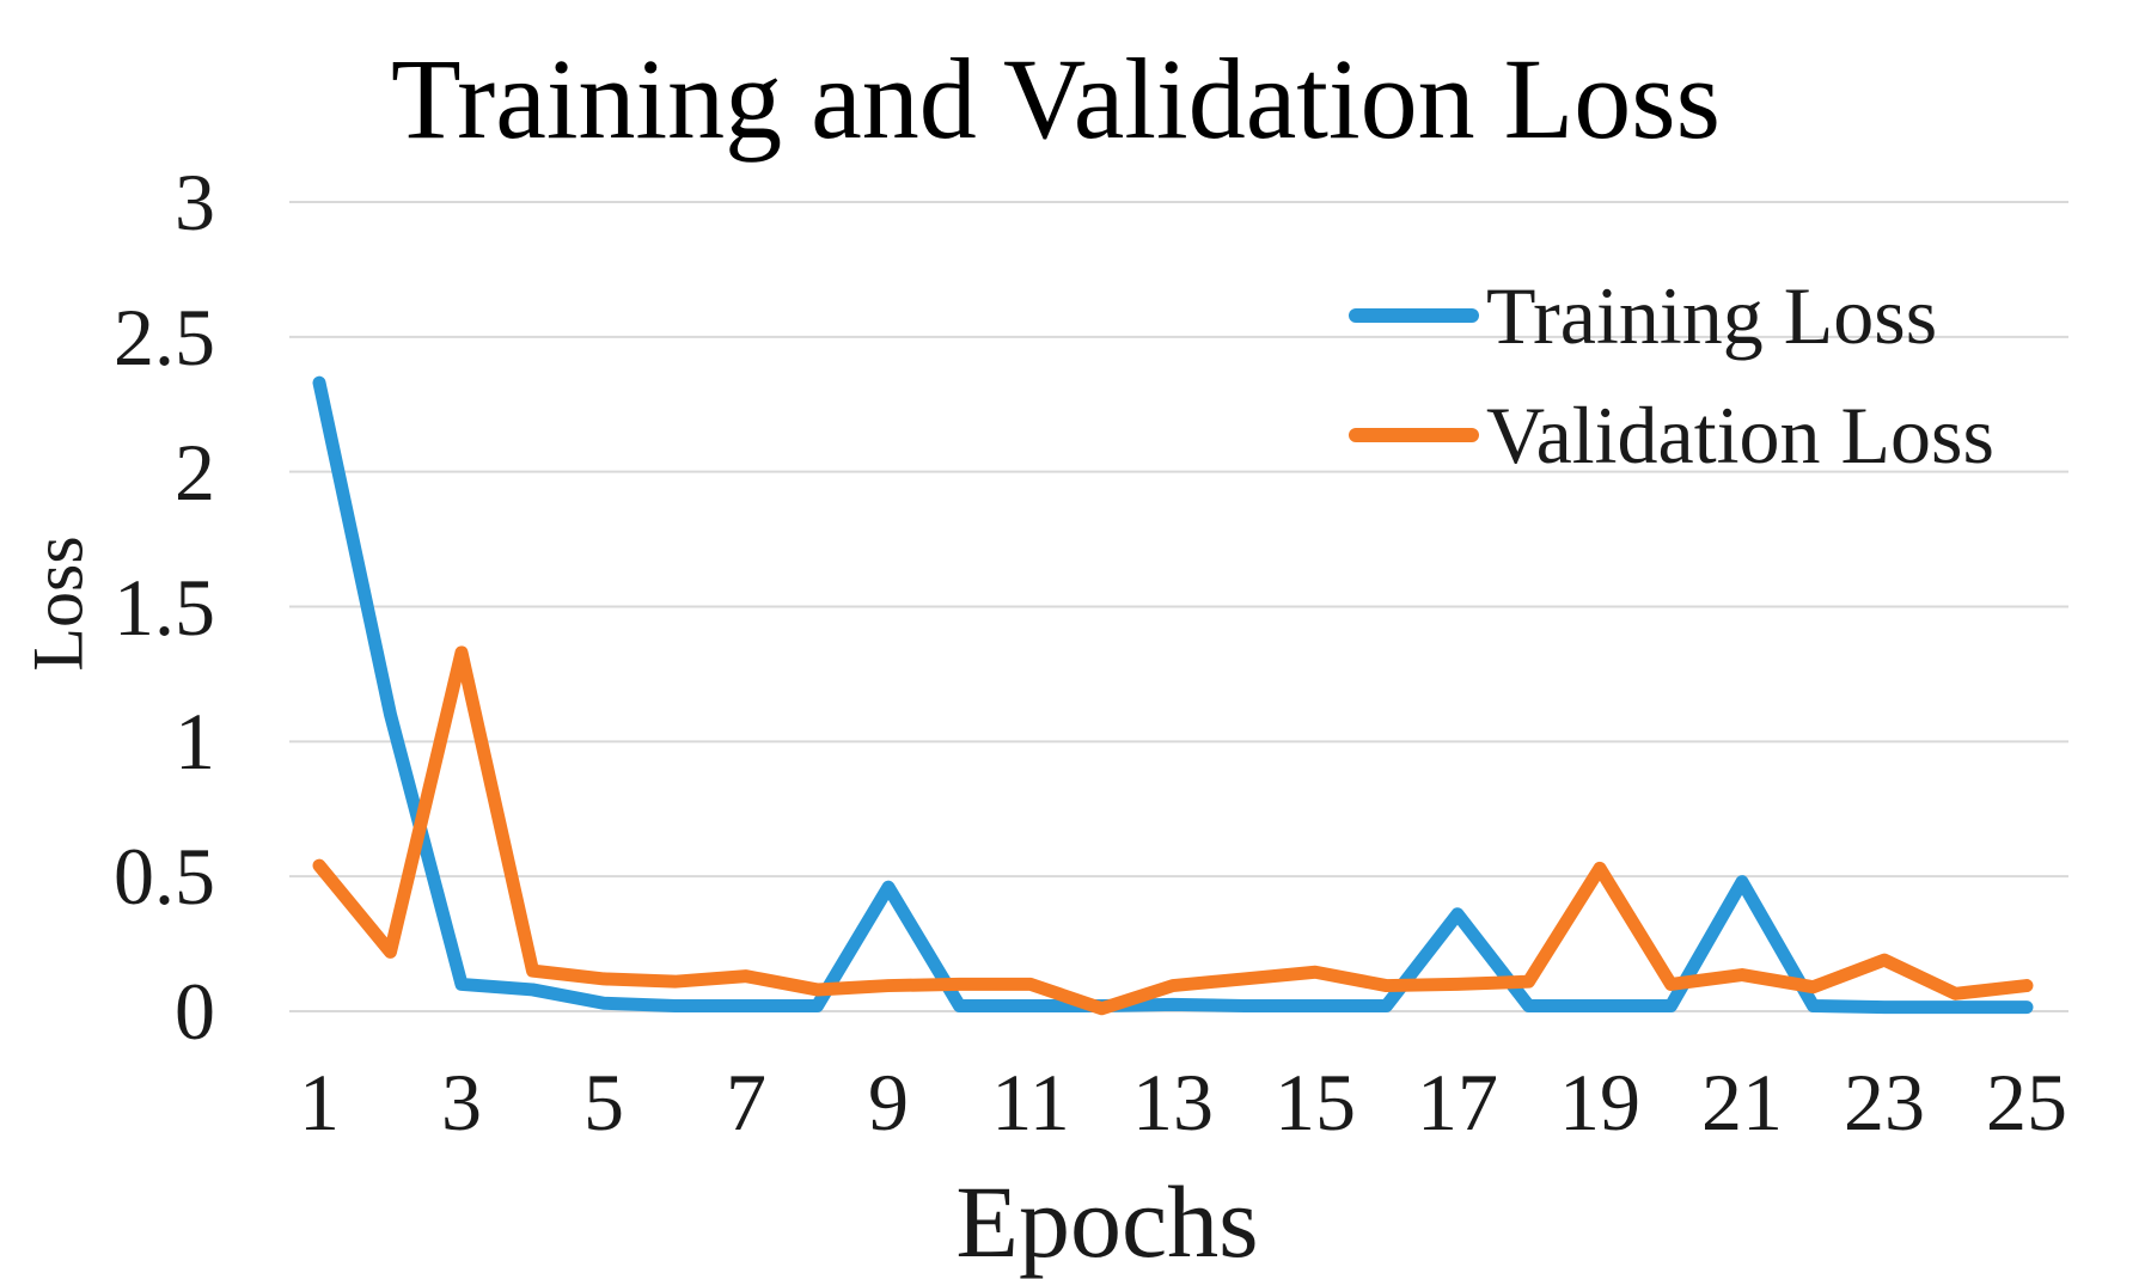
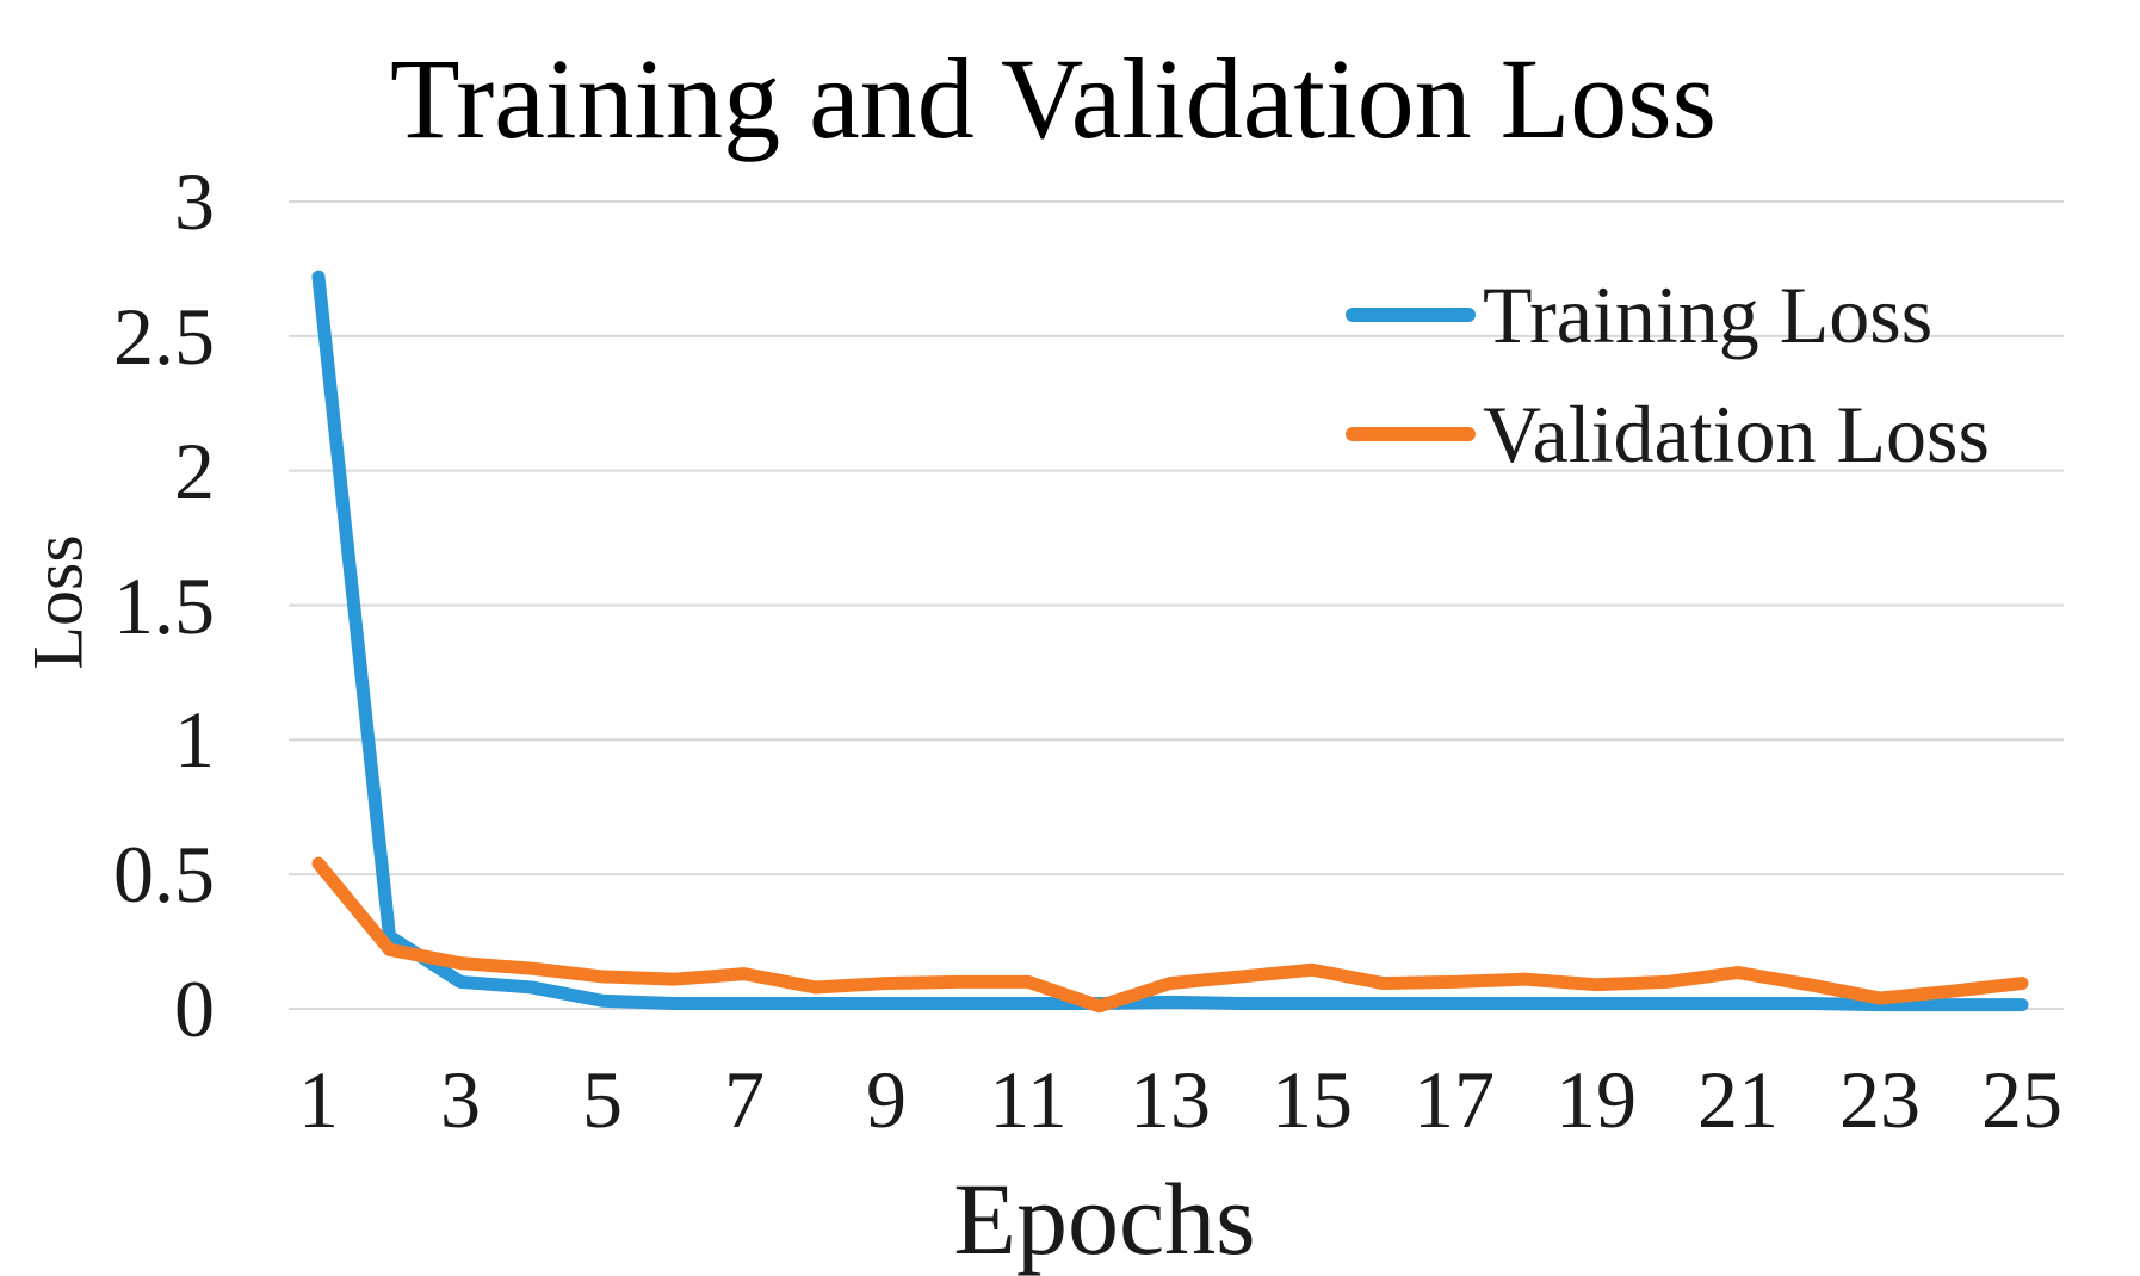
Training Loss/1: 2.33 -> 2.72
Training Loss/2: 1.10 -> 0.27
Validation Loss/3: 1.33 -> 0.17
Training Loss/9: 0.46 -> 0.02
Training Loss/17: 0.36 -> 0.02
Validation Loss/19: 0.53 -> 0.09
Training Loss/21: 0.48 -> 0.02
Validation Loss/23: 0.19 -> 0.04
